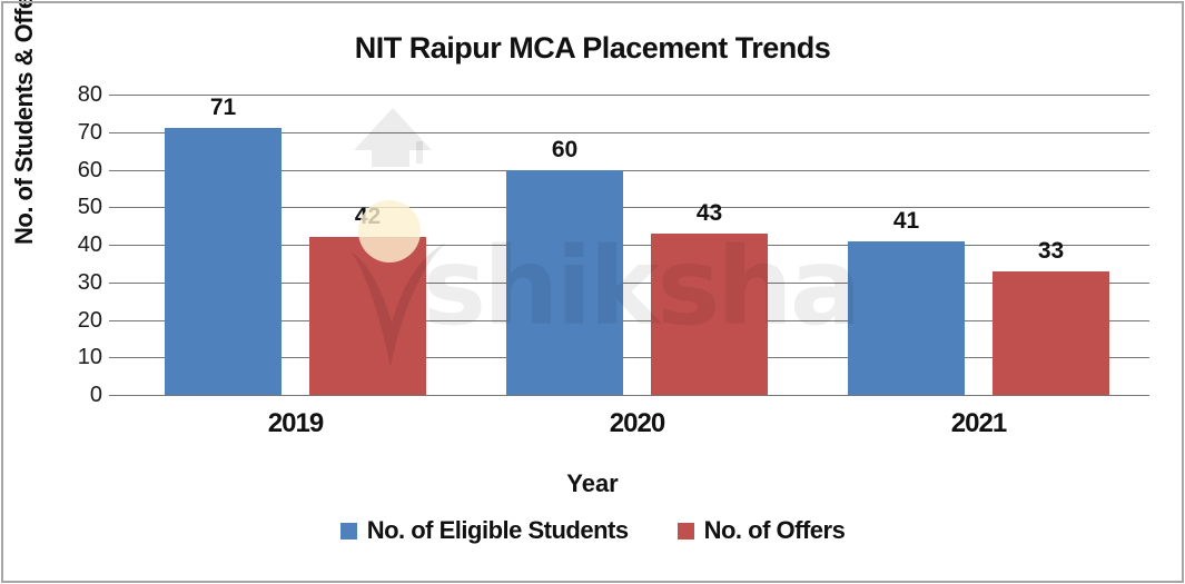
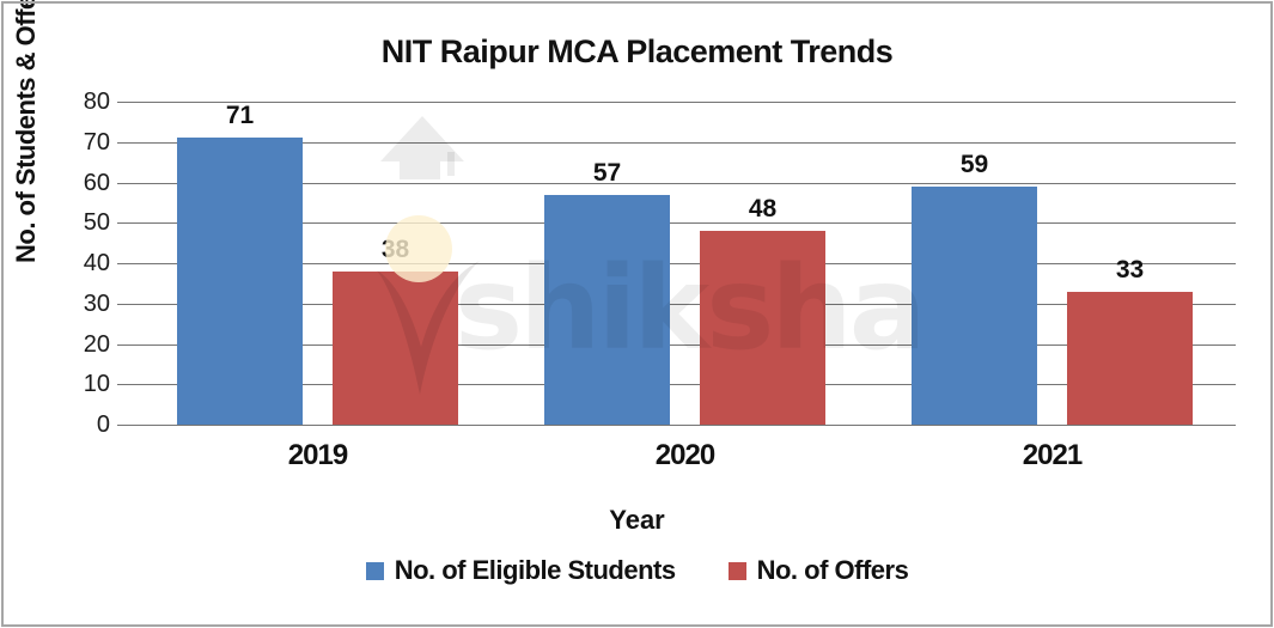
No. of Offers/2019: 42 -> 38
No. of Eligible Students/2020: 60 -> 57
No. of Offers/2020: 43 -> 48
No. of Eligible Students/2021: 41 -> 59
